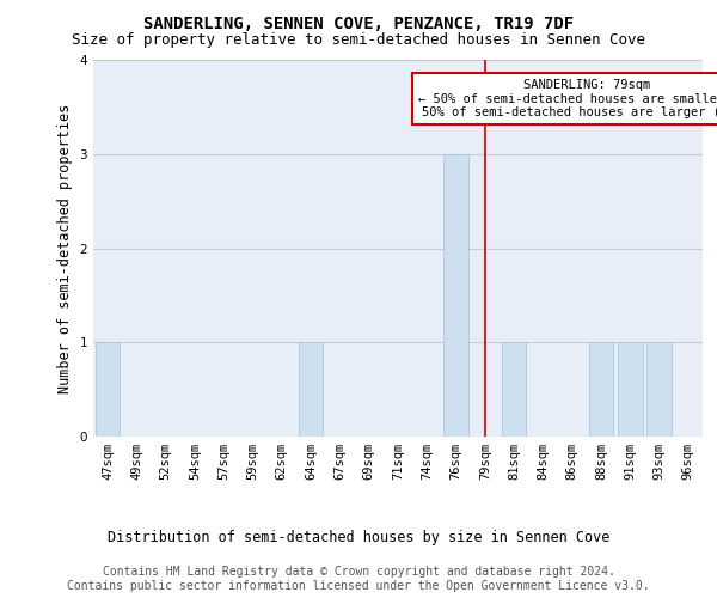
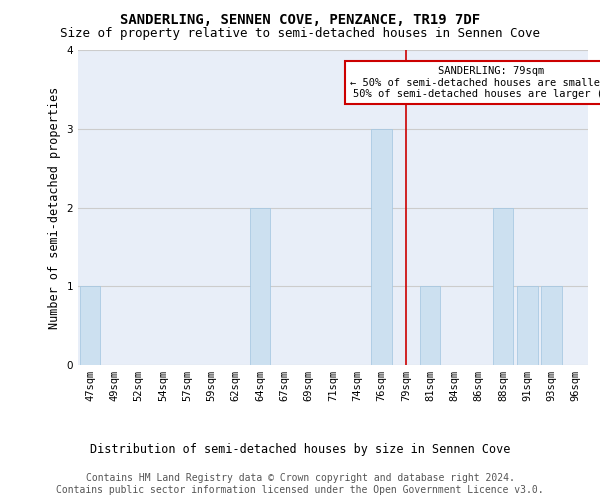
64sqm: 1 -> 2
88sqm: 1 -> 2
